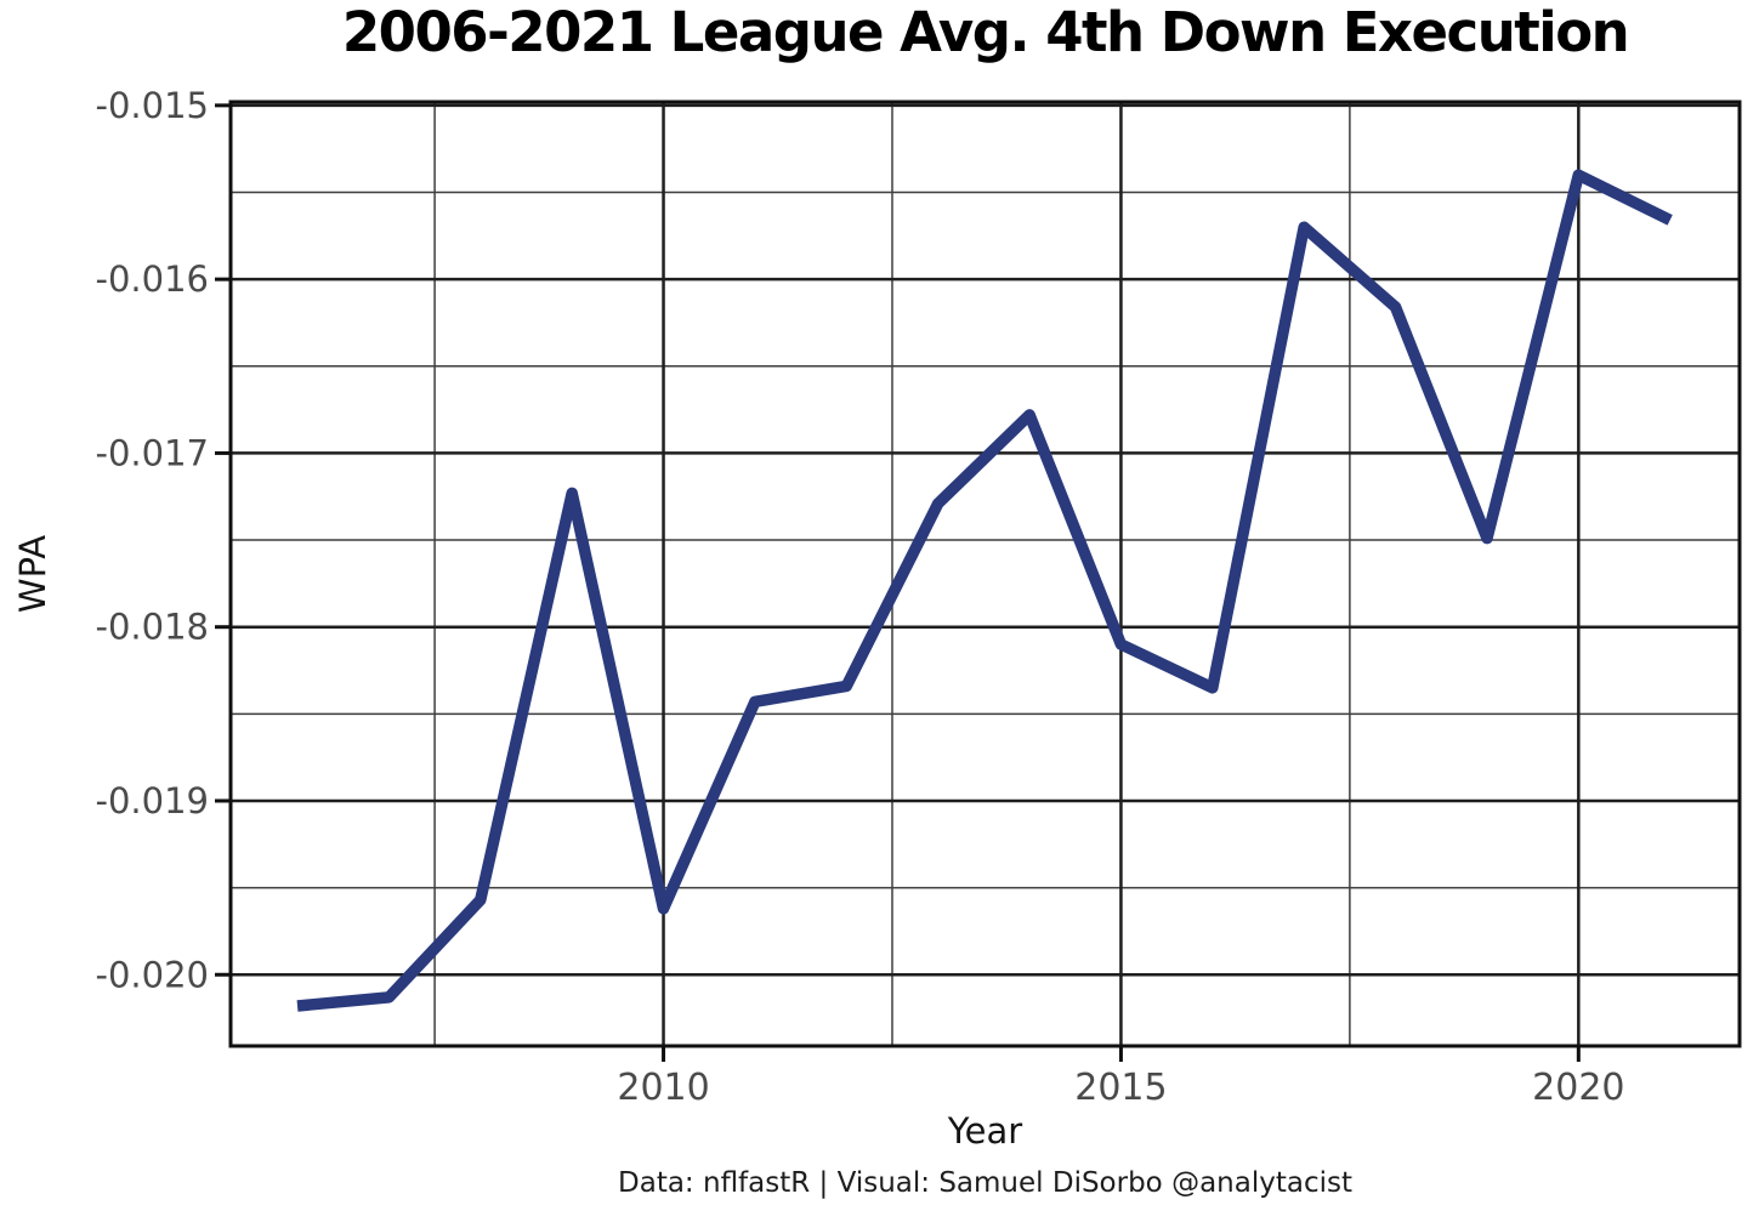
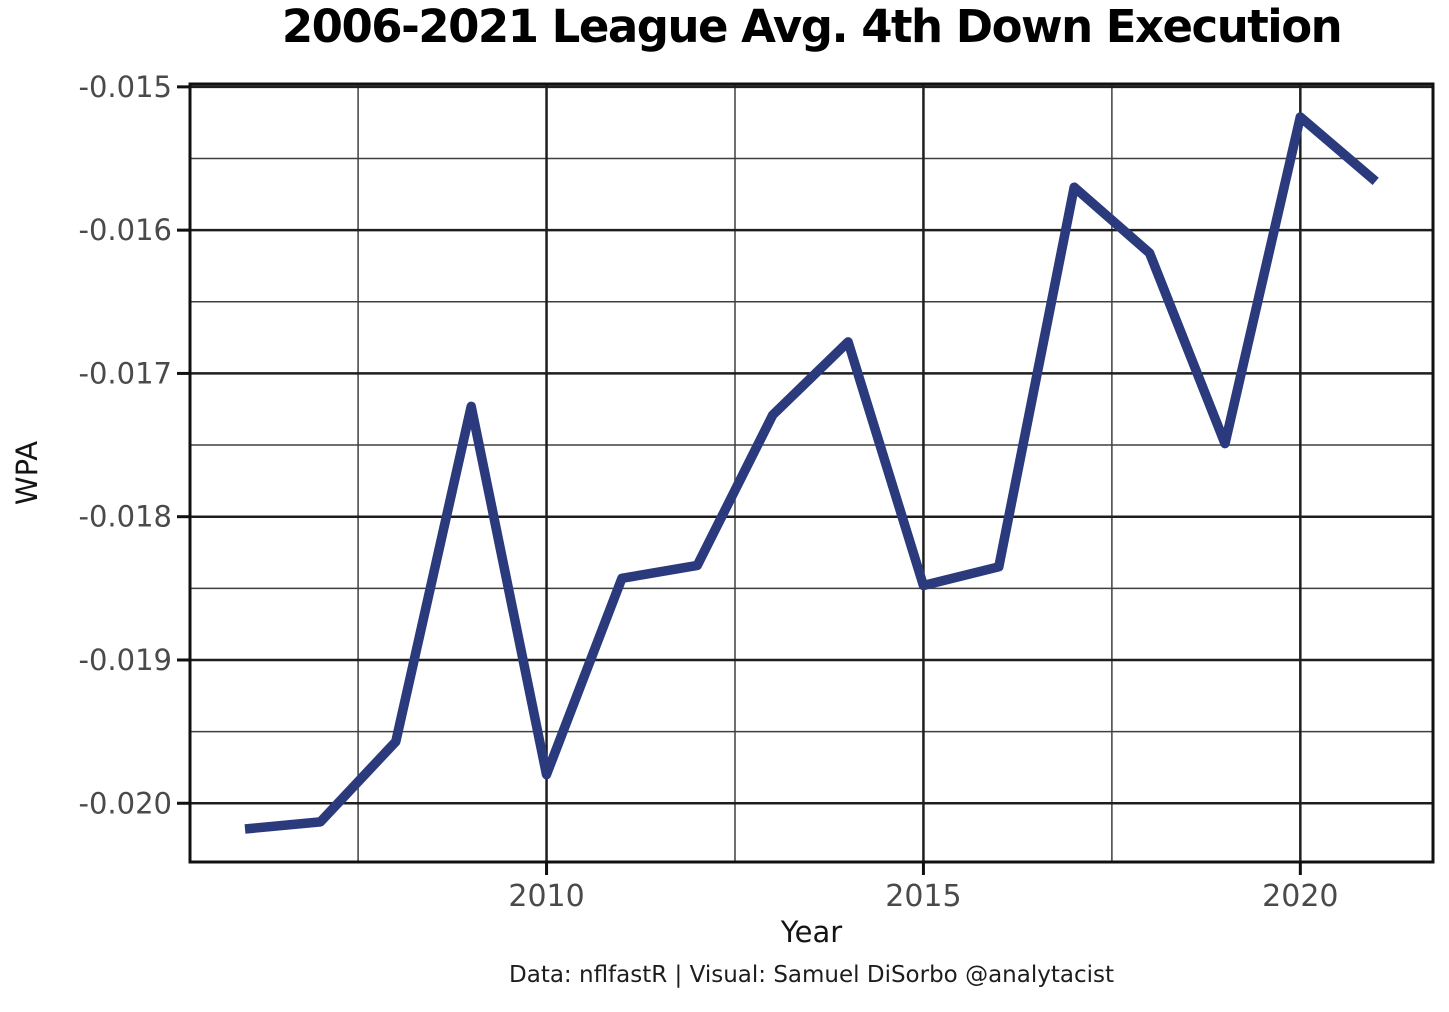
2010: -0.01962 -> -0.01980
2015: -0.01810 -> -0.01848
2020: -0.01540 -> -0.01521
